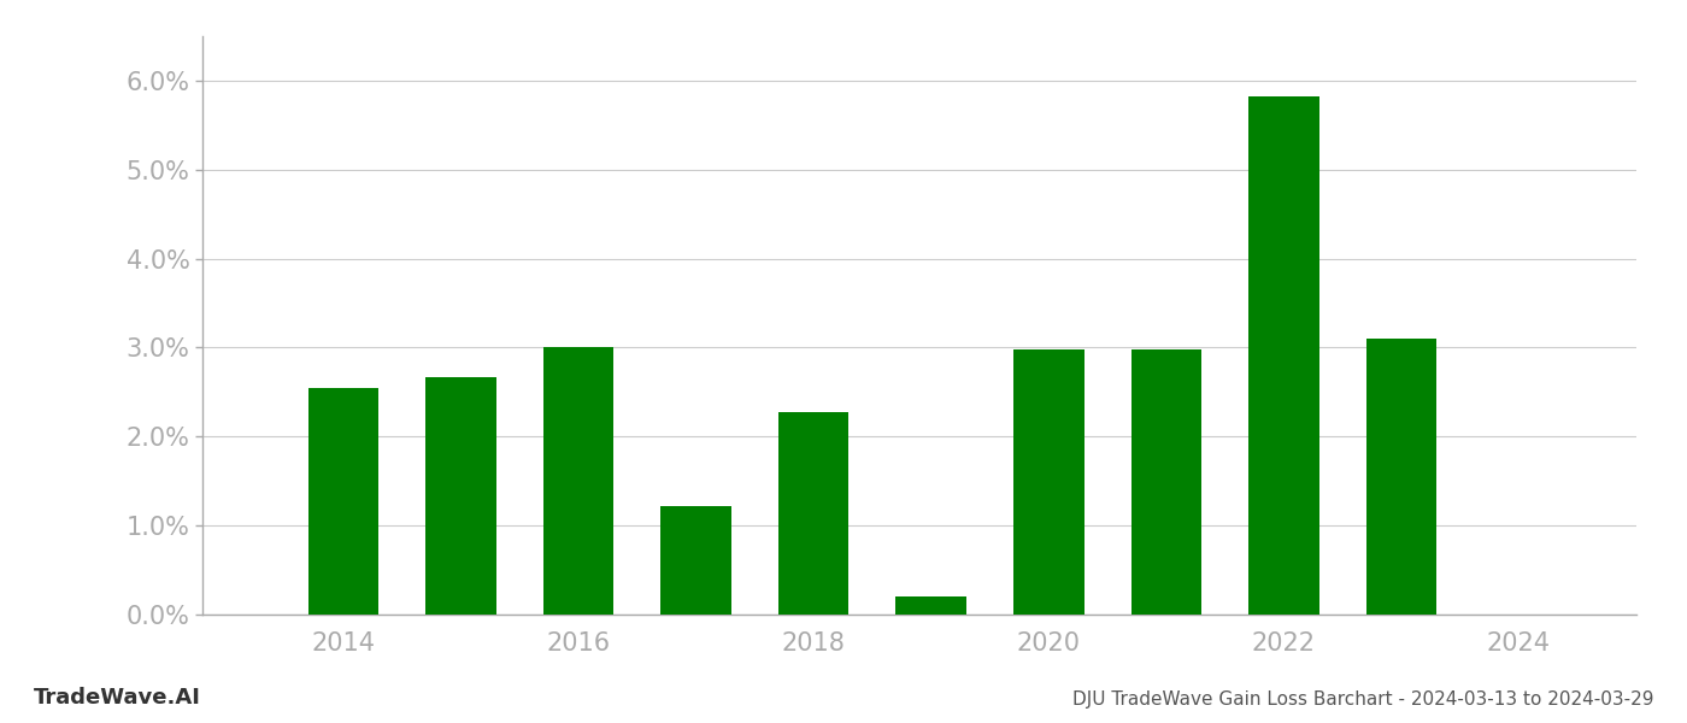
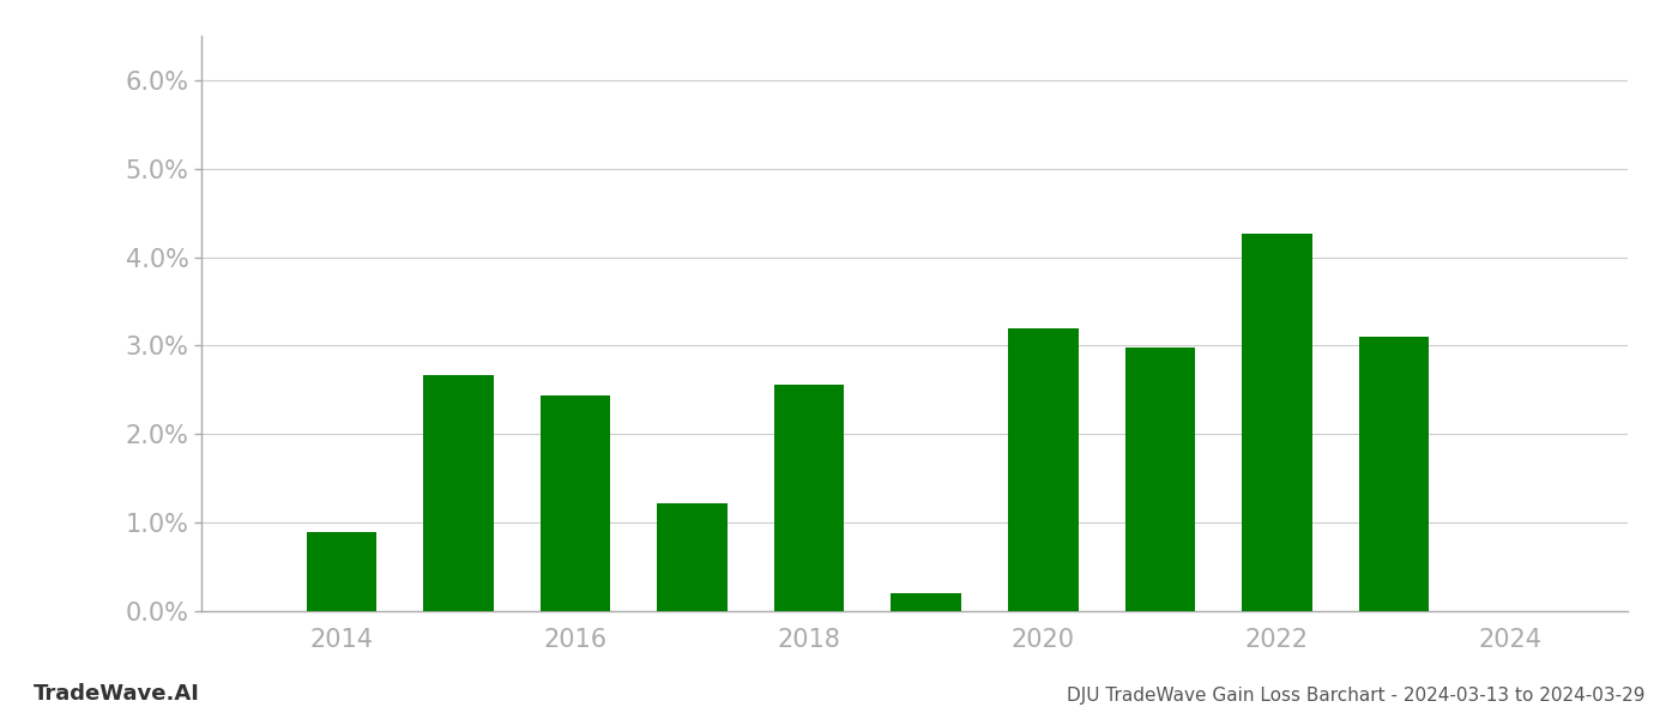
2014: 2.55% -> 0.90%
2016: 3.00% -> 2.44%
2018: 2.27% -> 2.56%
2020: 2.98% -> 3.20%
2022: 5.82% -> 4.26%
